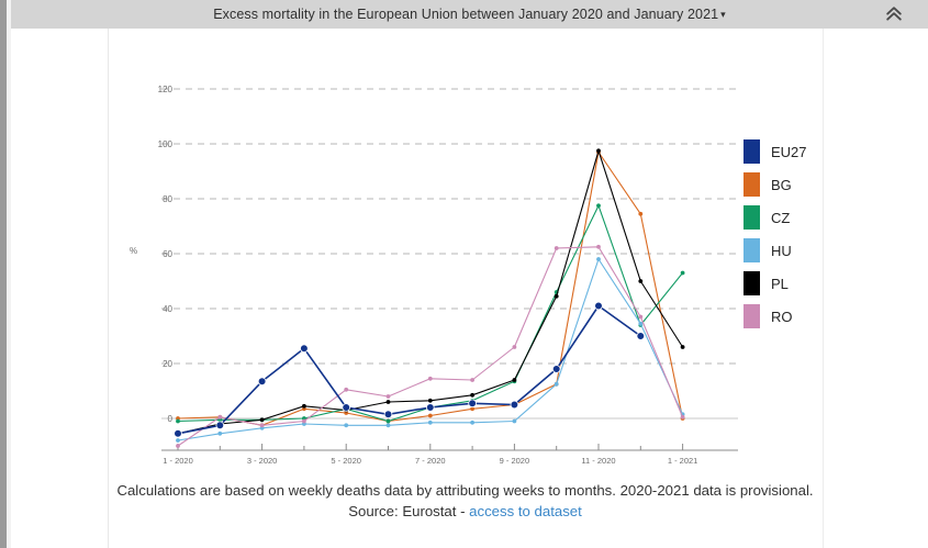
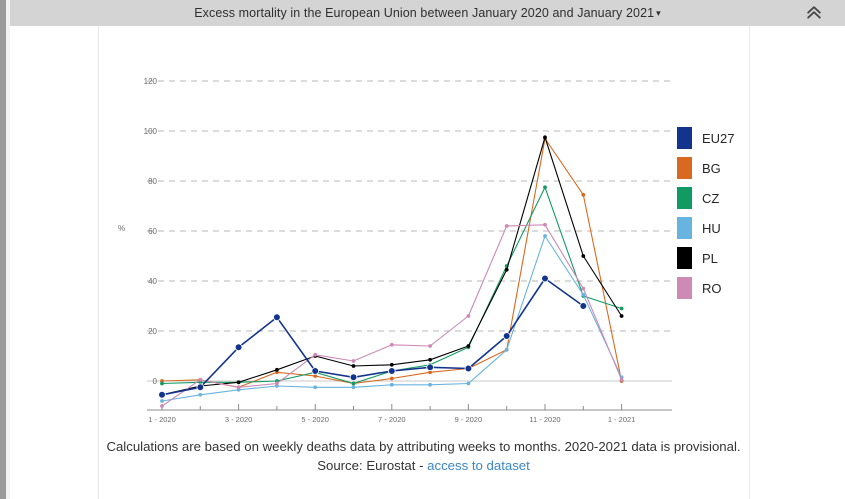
PL/5 - 2020: 3 -> 10
CZ/1 - 2021: 53 -> 29
